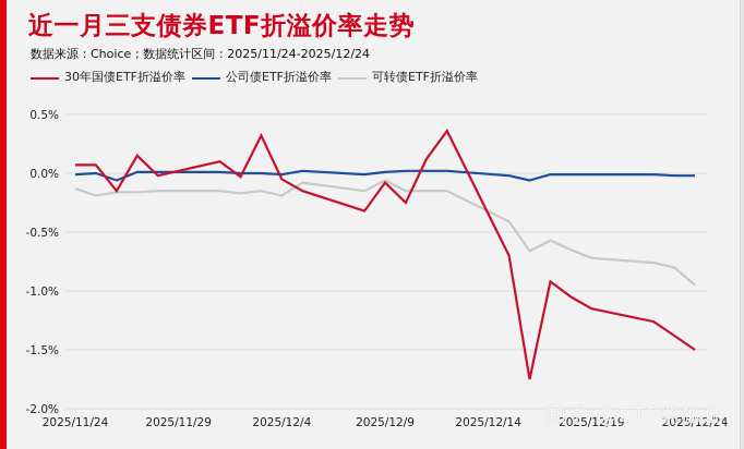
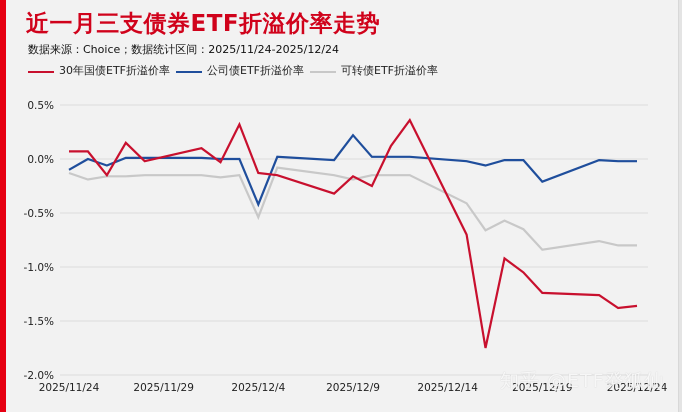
公司债ETF折溢价率/2025/11/24: -0.01% -> -0.10%
30年国债ETF折溢价率/2025/12/4: -0.05% -> -0.13%
公司债ETF折溢价率/2025/12/4: -0.01% -> -0.42%
可转债ETF折溢价率/2025/12/4: -0.19% -> -0.54%
30年国债ETF折溢价率/2025/12/9: -0.08% -> -0.16%
公司债ETF折溢价率/2025/12/9: 0.01% -> 0.22%
可转债ETF折溢价率/2025/12/9: -0.06% -> -0.19%
30年国债ETF折溢价率/2025/12/19: -1.15% -> -1.24%
公司债ETF折溢价率/2025/12/19: -0.01% -> -0.21%
可转债ETF折溢价率/2025/12/19: -0.72% -> -0.84%
30年国债ETF折溢价率/2025/12/24: -1.50% -> -1.36%
可转债ETF折溢价率/2025/12/24: -0.95% -> -0.80%
